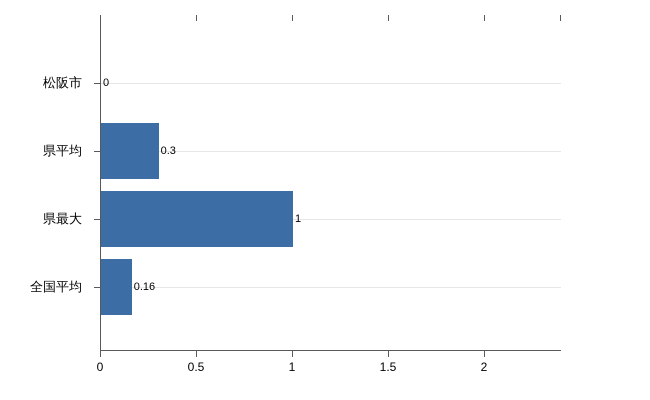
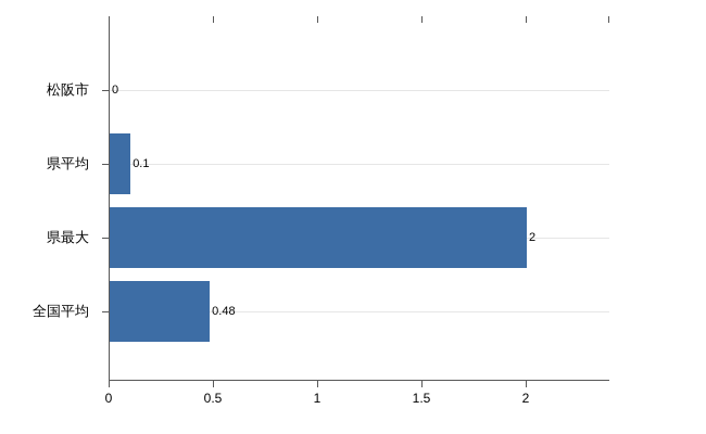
県平均: 0.3 -> 0.1
県最大: 1 -> 2
全国平均: 0.16 -> 0.48
